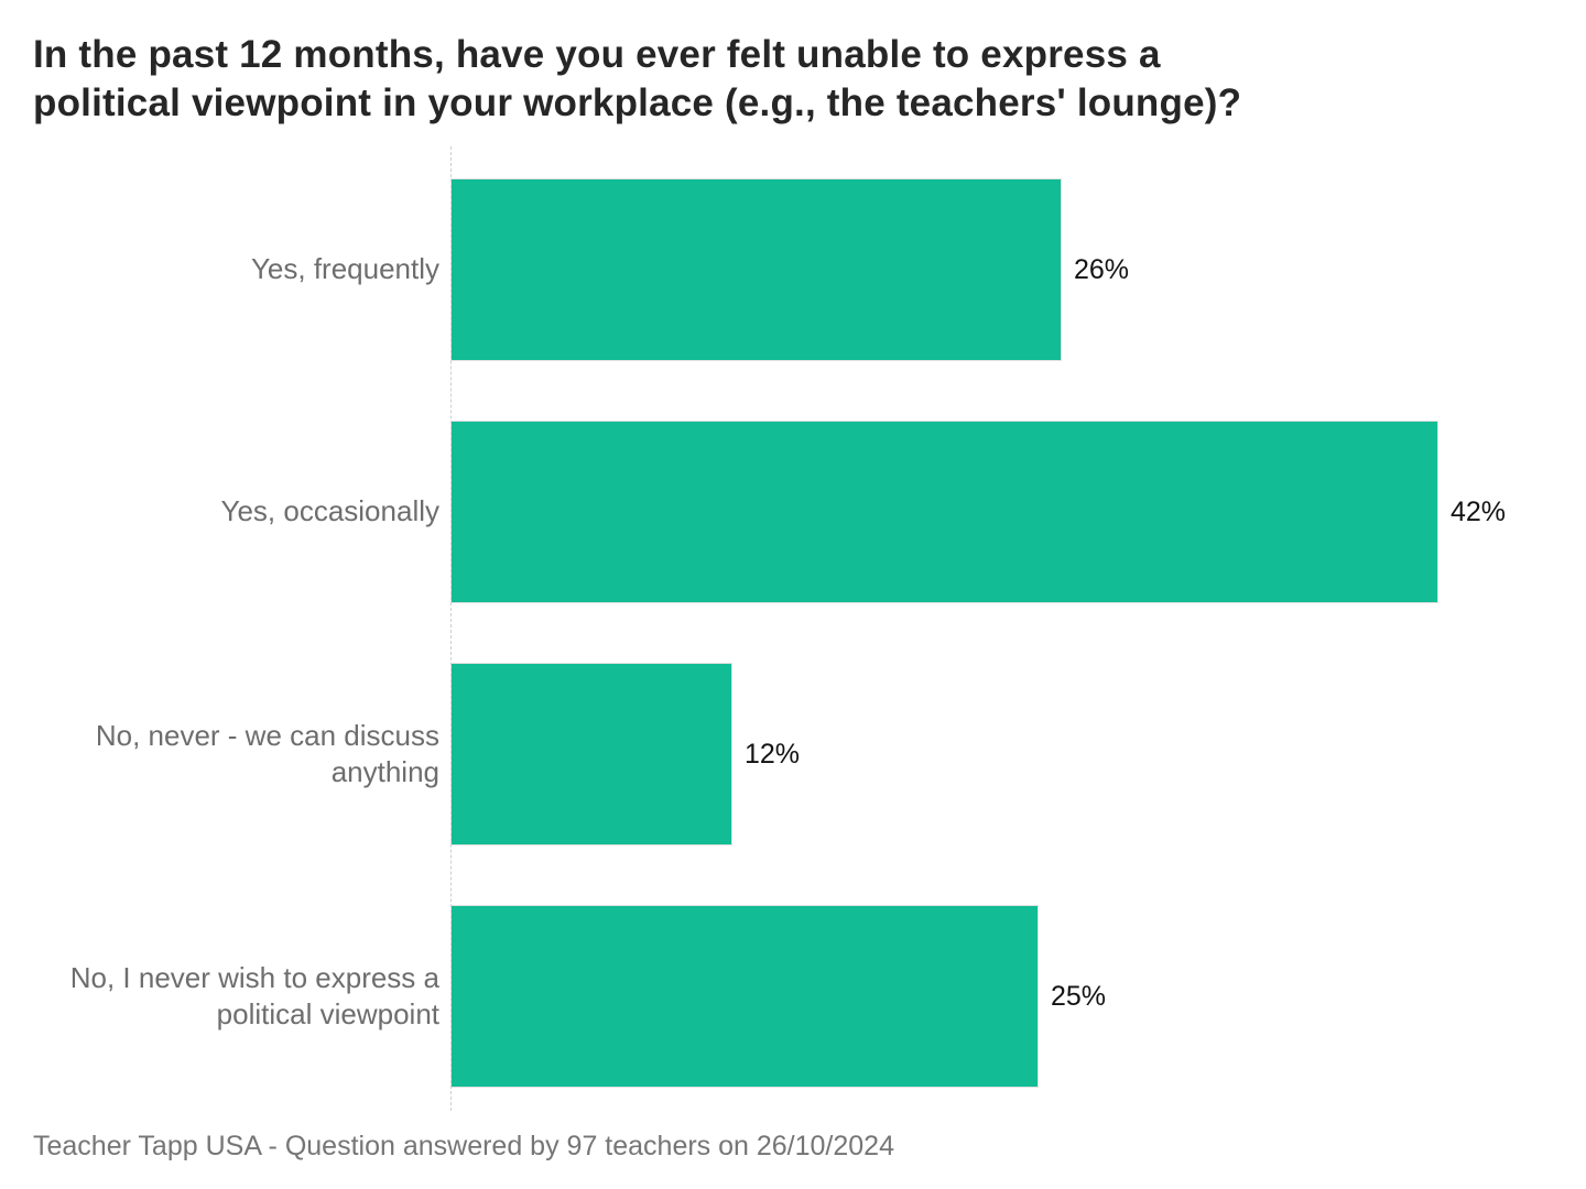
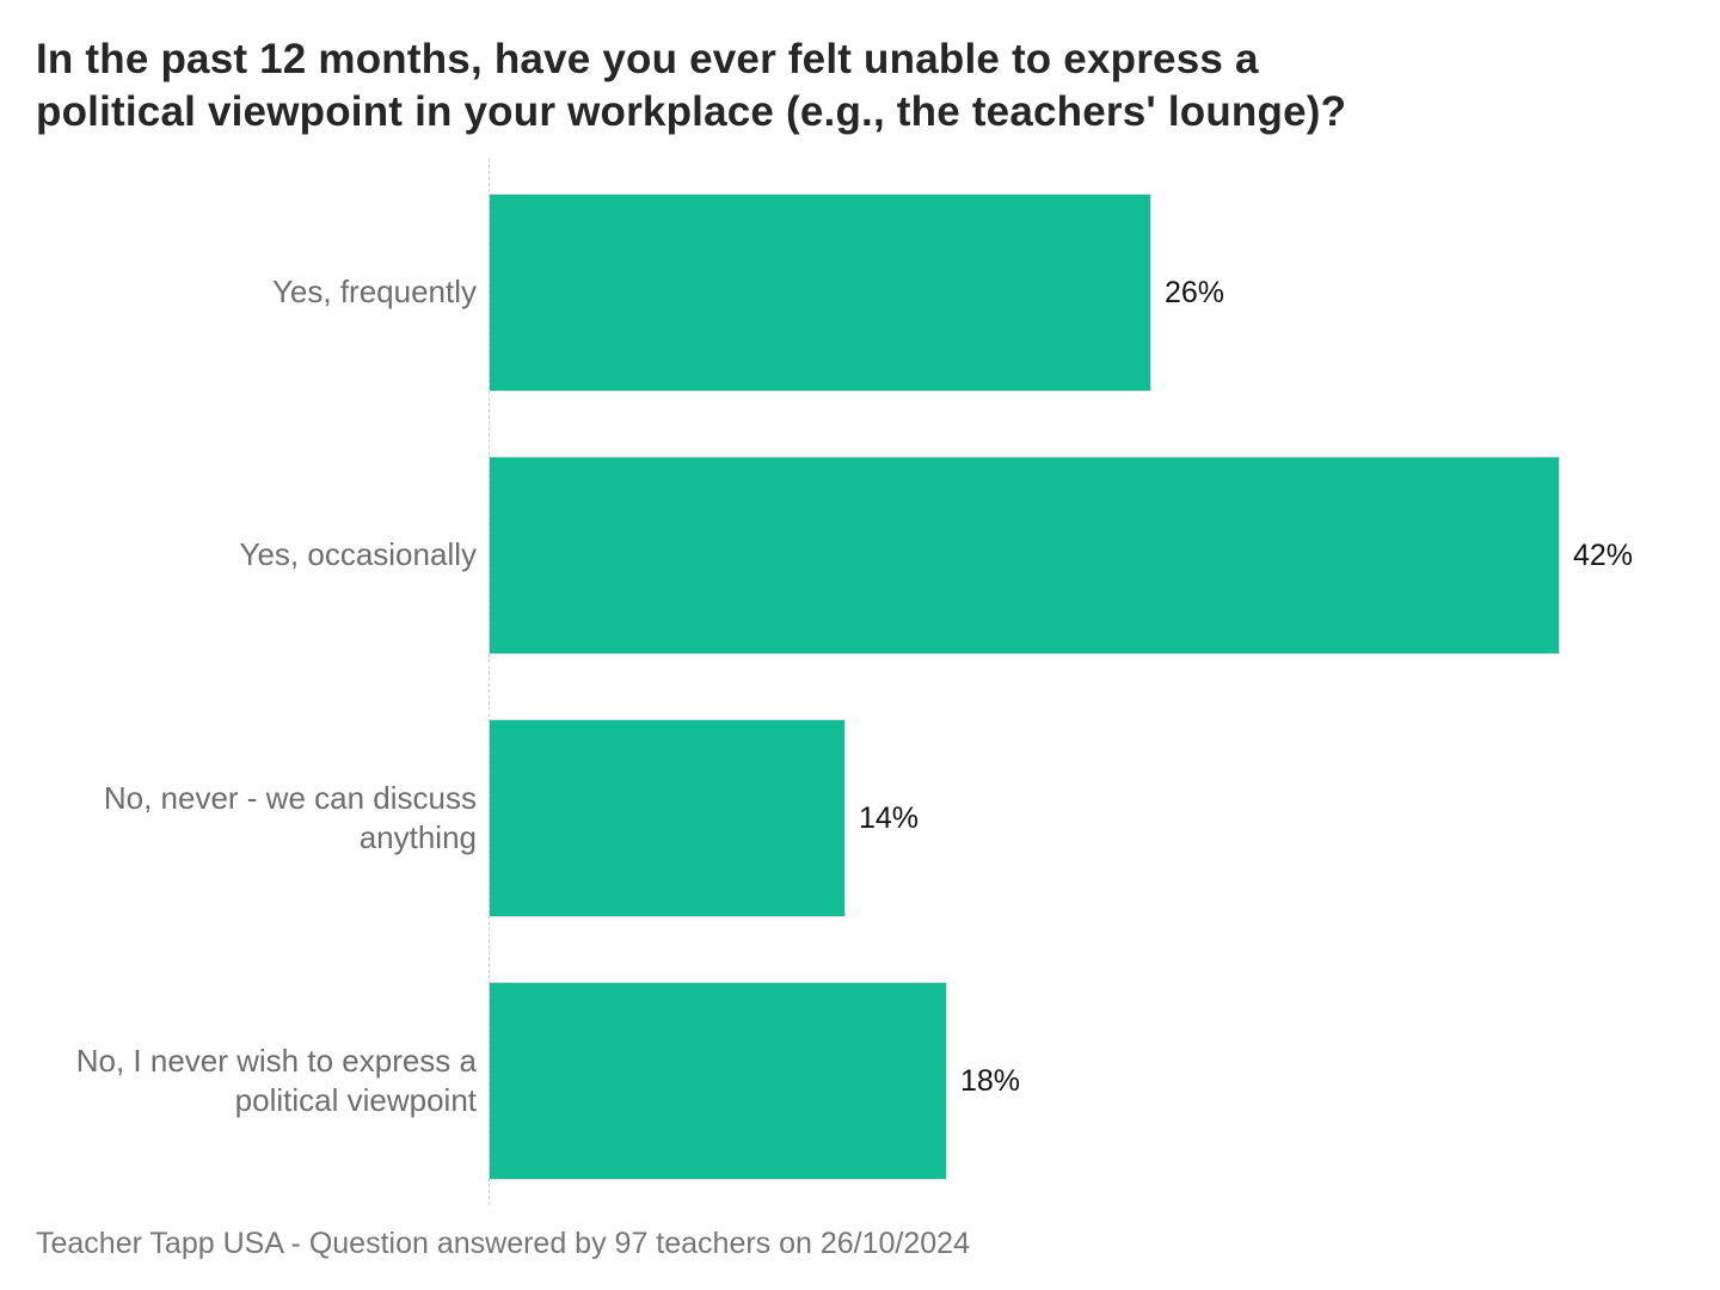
No, never - we can discuss anything: 12% -> 14%
No, I never wish to express a political viewpoint: 25% -> 18%
